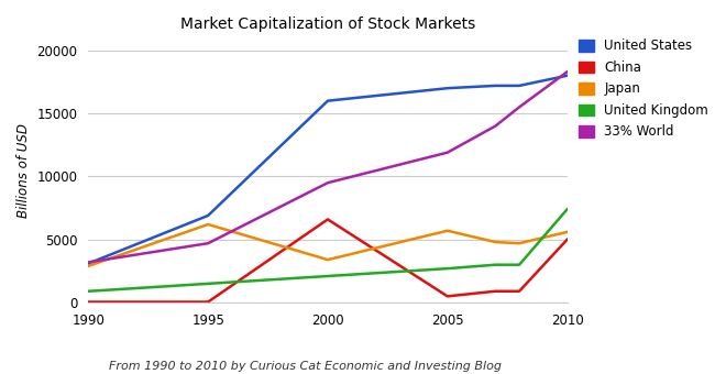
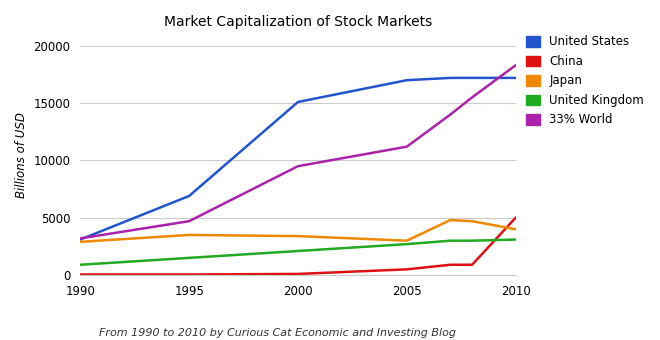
Japan/1995: 6200 -> 3500
United States/2000: 16000 -> 15100
China/2000: 6600 -> 100
Japan/2005: 5700 -> 3000
33% World/2005: 11900 -> 11200
United States/2010: 18000 -> 17200
Japan/2010: 5600 -> 4000
United Kingdom/2010: 7400 -> 3100
